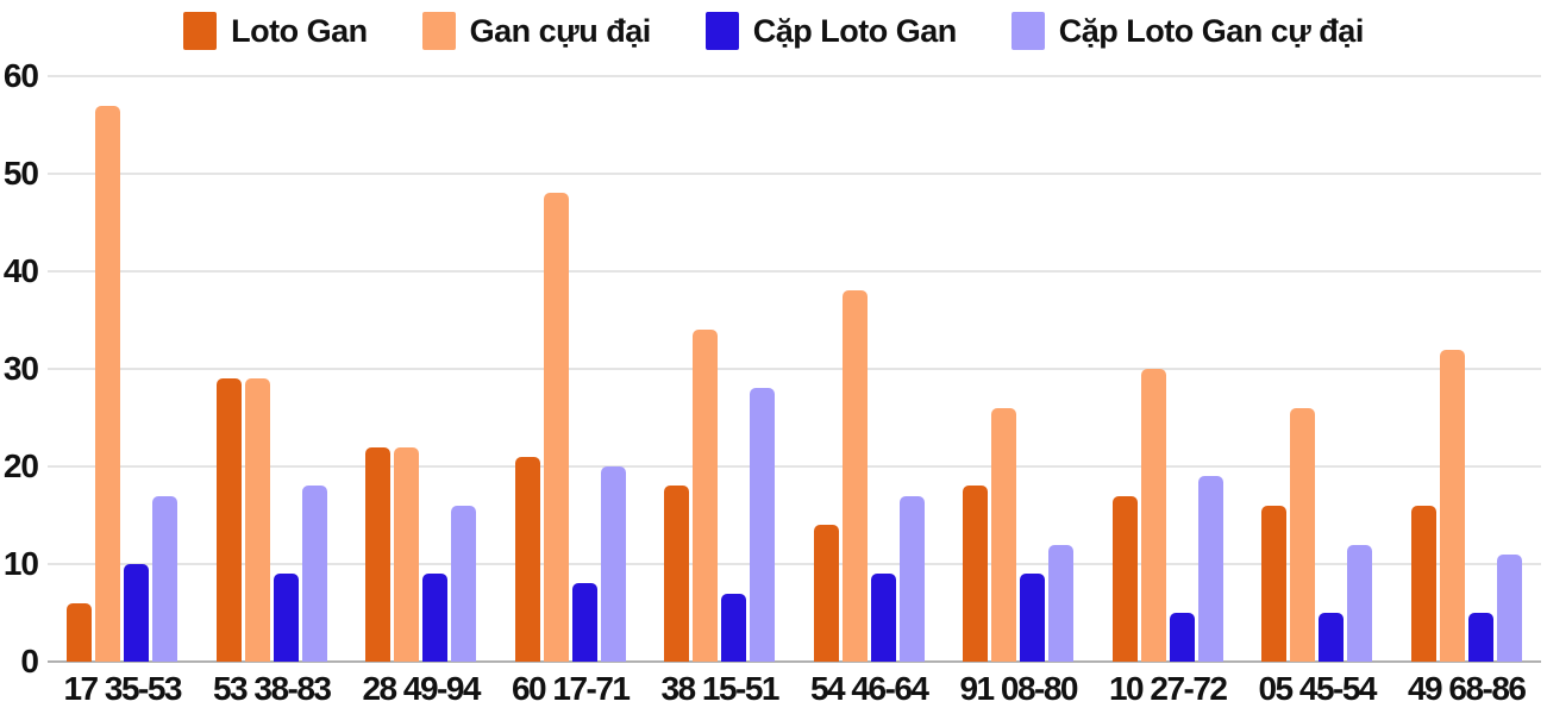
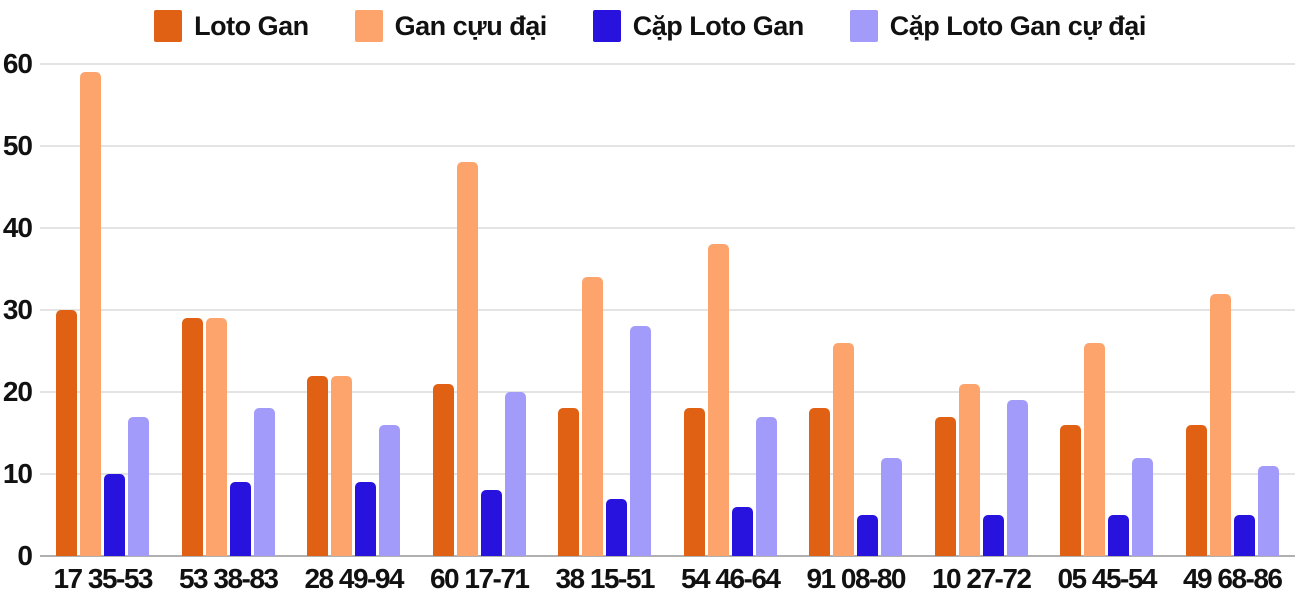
Loto Gan/17 35-53: 6 -> 30
Gan cựu đại/17 35-53: 57 -> 59
Loto Gan/54 46-64: 14 -> 18
Cặp Loto Gan/54 46-64: 9 -> 6
Cặp Loto Gan/91 08-80: 9 -> 5
Gan cựu đại/10 27-72: 30 -> 21
